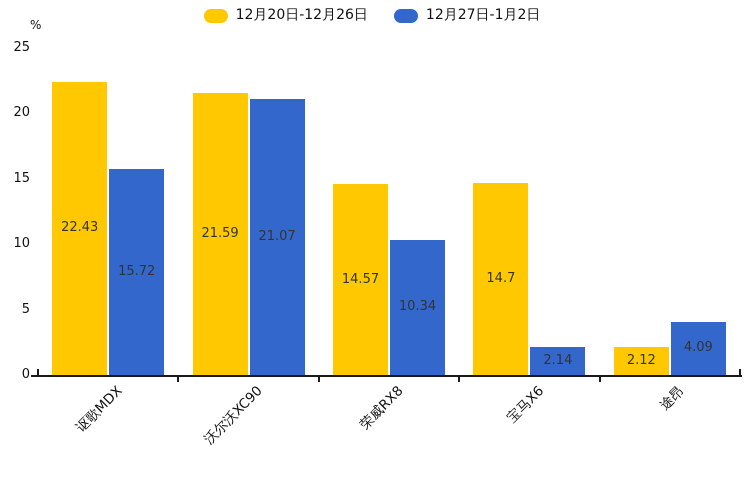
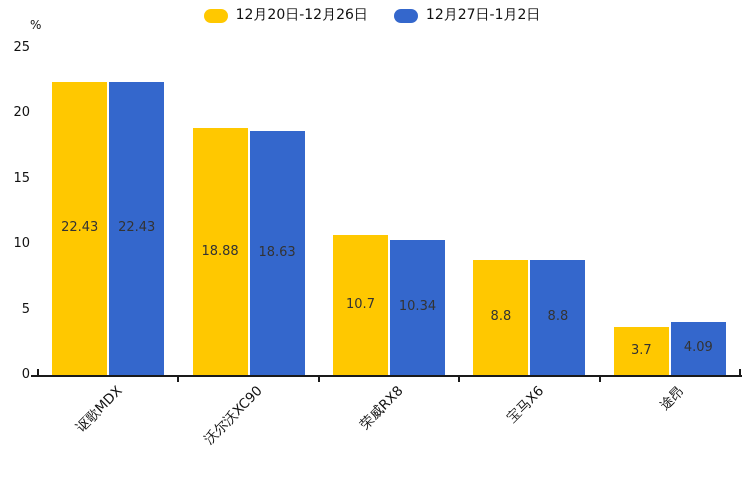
12月27日-1月2日/讴歌MDX: 15.72 -> 22.43
12月20日-12月26日/沃尔沃XC90: 21.59 -> 18.88
12月27日-1月2日/沃尔沃XC90: 21.07 -> 18.63
12月20日-12月26日/荣威RX8: 14.57 -> 10.7
12月20日-12月26日/宝马X6: 14.7 -> 8.8
12月27日-1月2日/宝马X6: 2.14 -> 8.8
12月20日-12月26日/途昂: 2.12 -> 3.7
